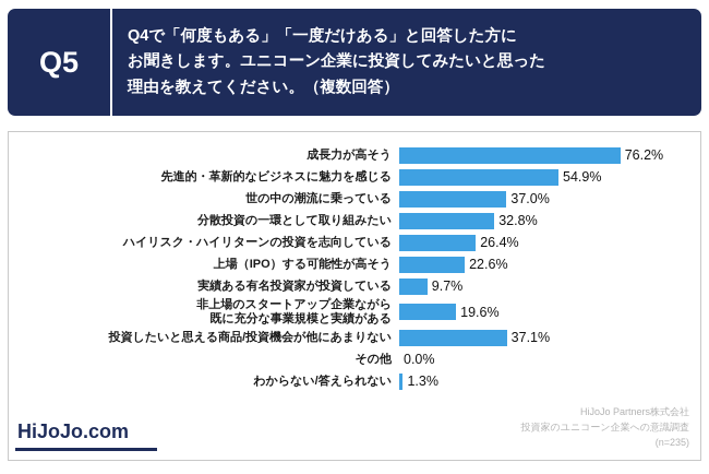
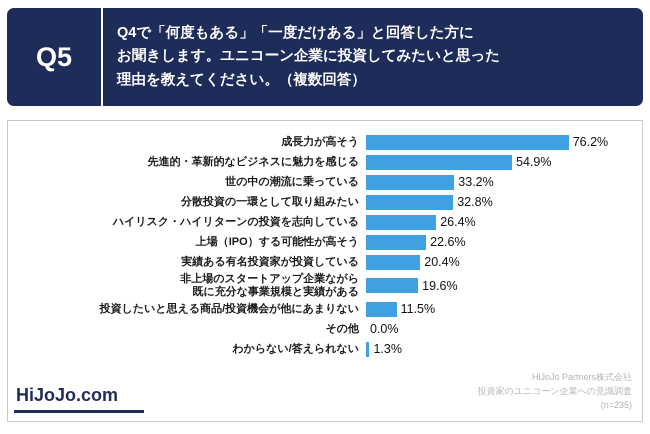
世の中の潮流に乗っている: 37.0% -> 33.2%
実績ある有名投資家が投資している: 9.7% -> 20.4%
投資したいと思える商品/投資機会が他にあまりない: 37.1% -> 11.5%
